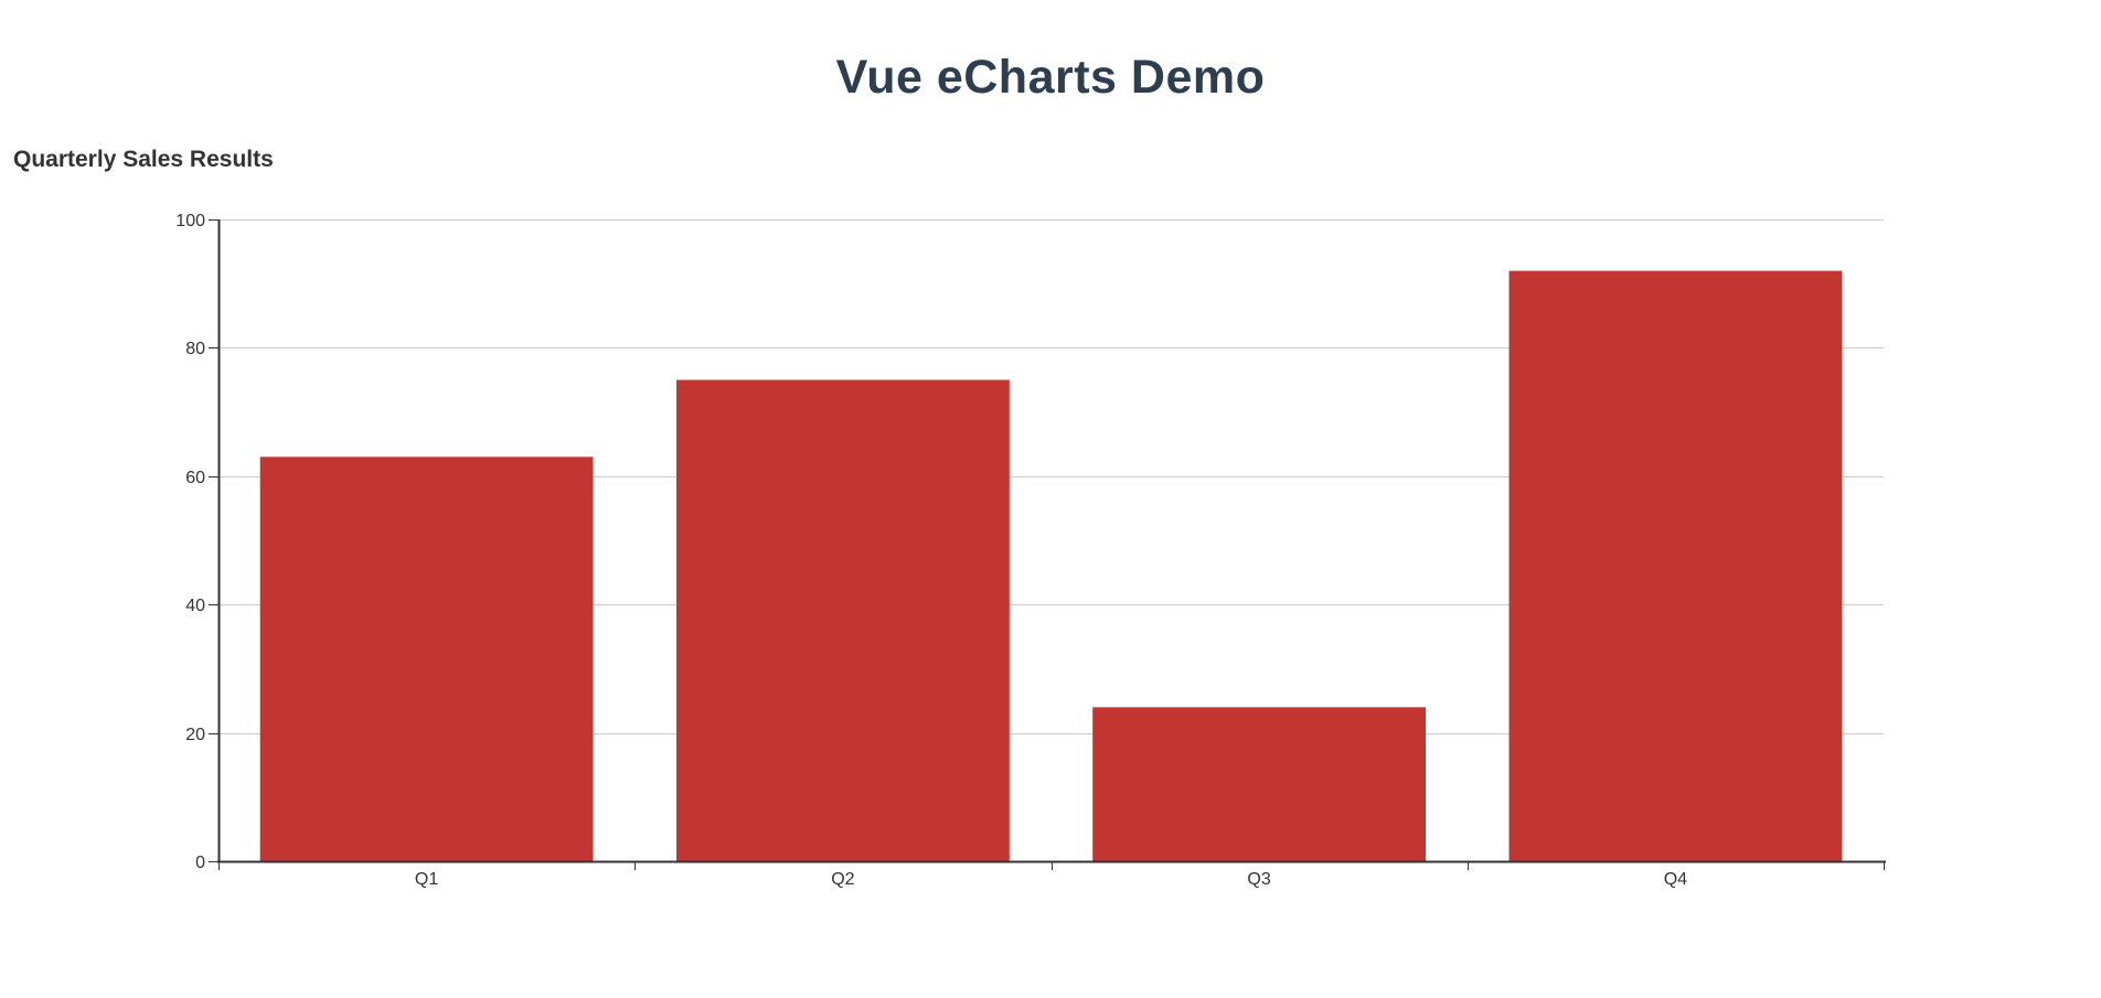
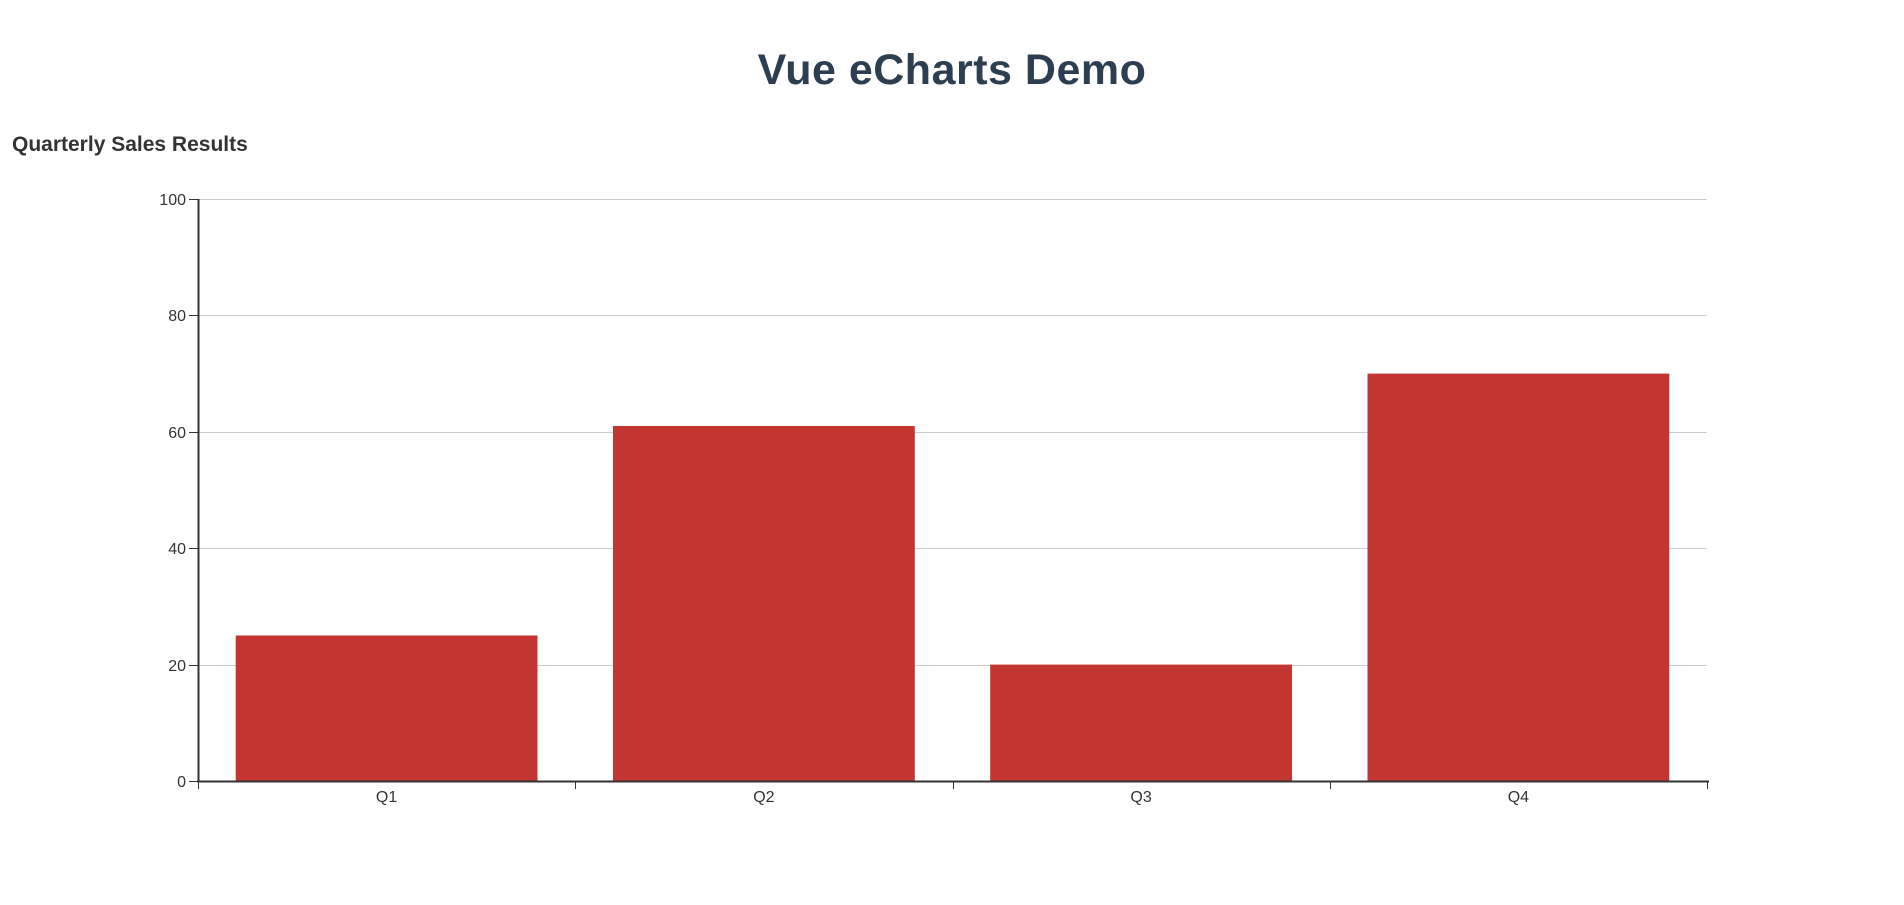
Q1: 63 -> 25
Q2: 75 -> 61
Q3: 24 -> 20
Q4: 92 -> 70
